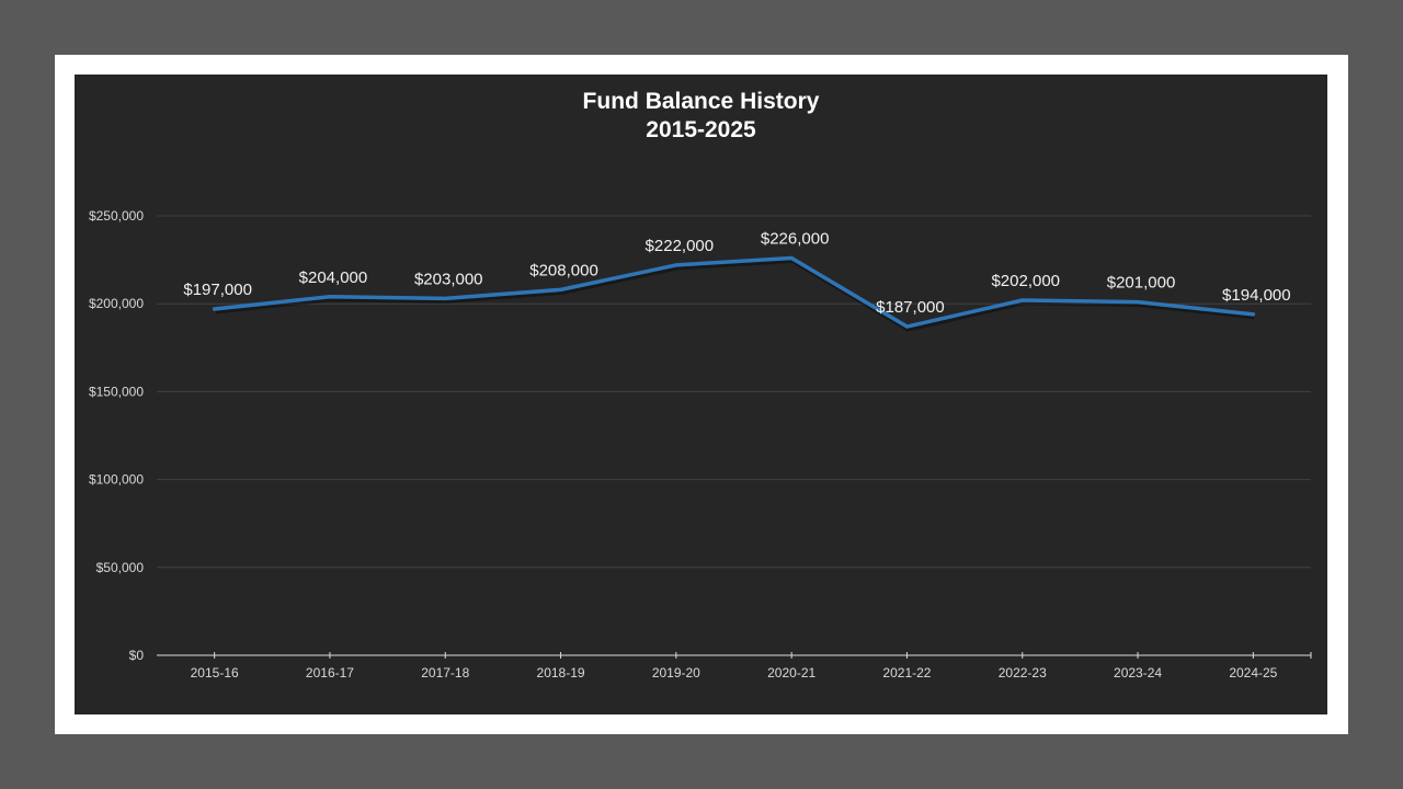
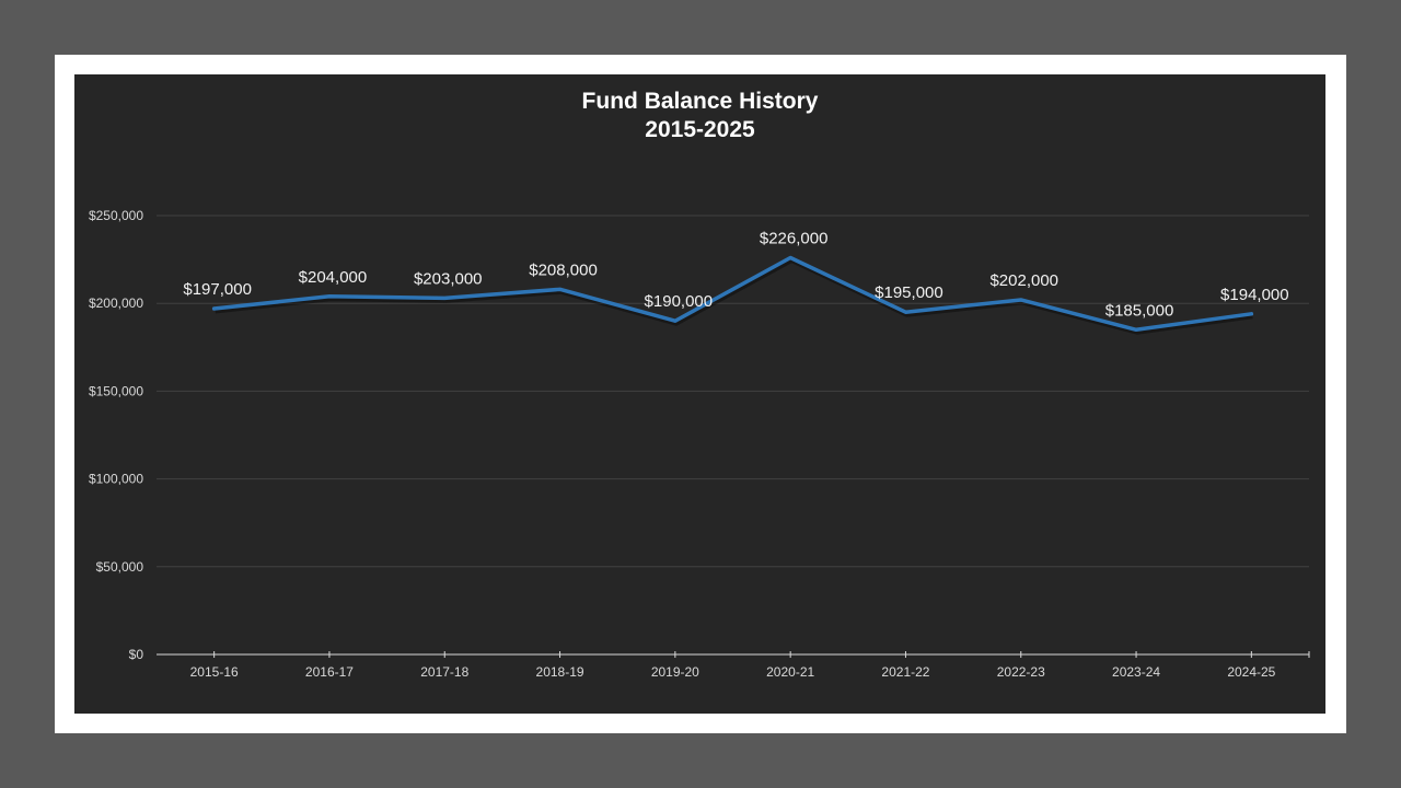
2019-20: $222,000 -> $190,000
2021-22: $187,000 -> $195,000
2023-24: $201,000 -> $185,000
